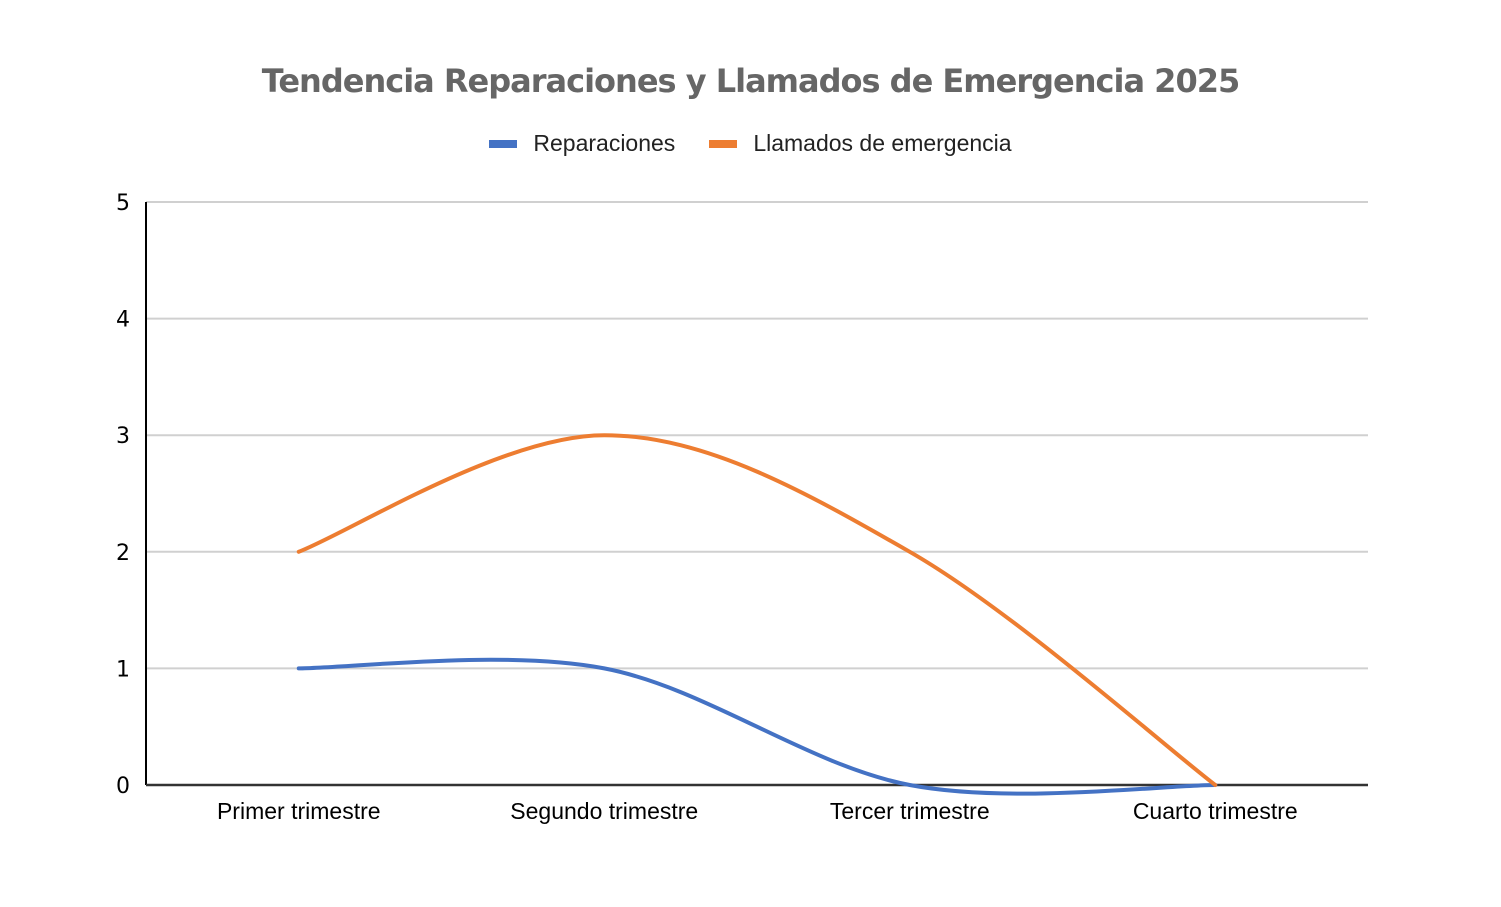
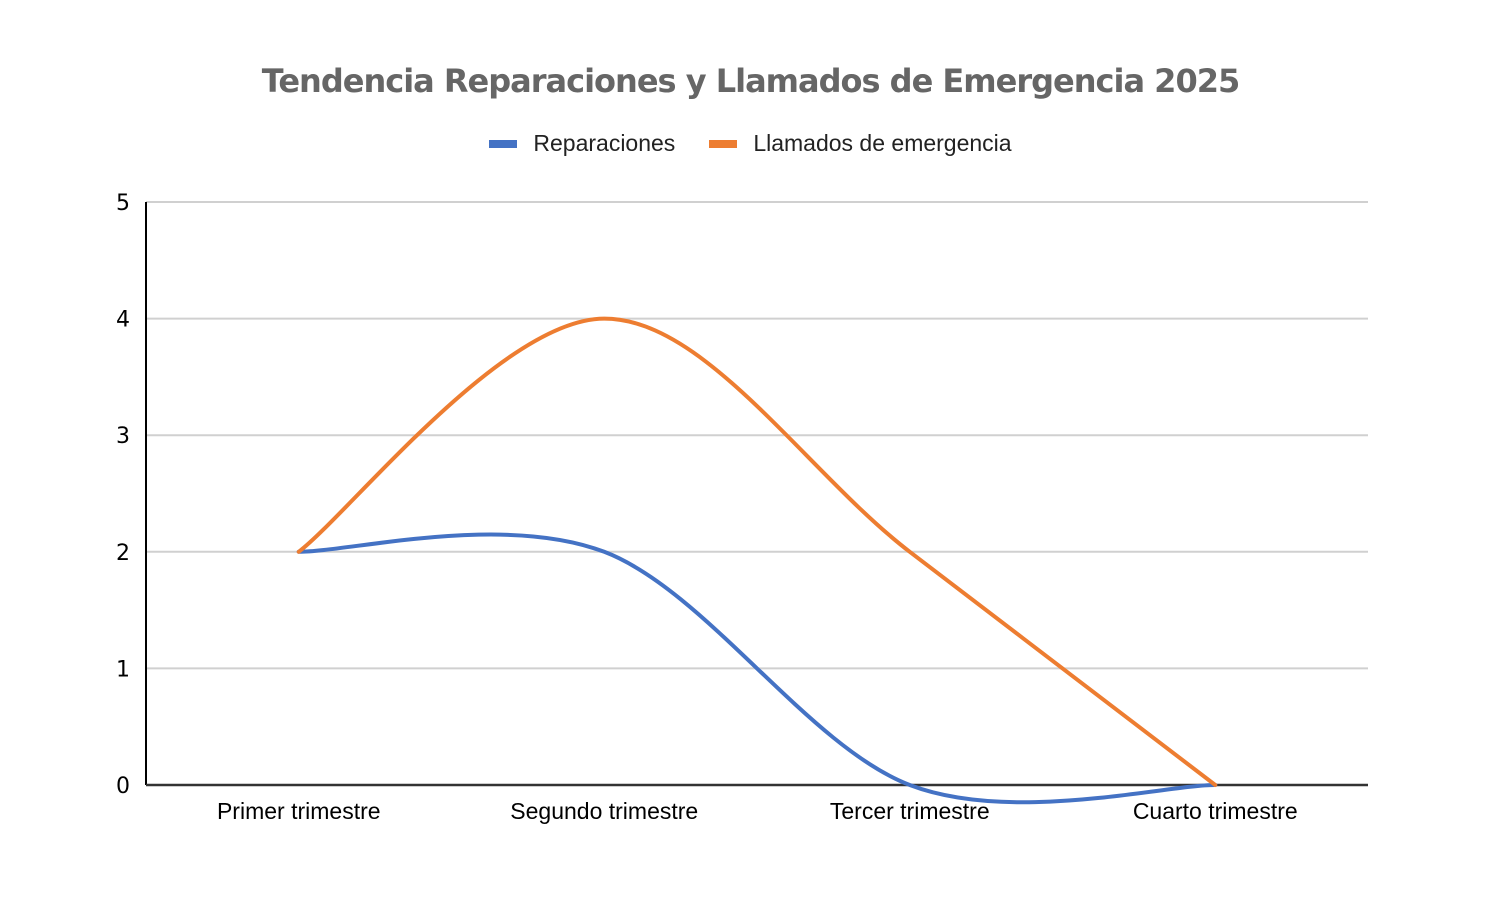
Reparaciones/Primer trimestre: 1 -> 2
Reparaciones/Segundo trimestre: 1 -> 2
Llamados de emergencia/Segundo trimestre: 3 -> 4
